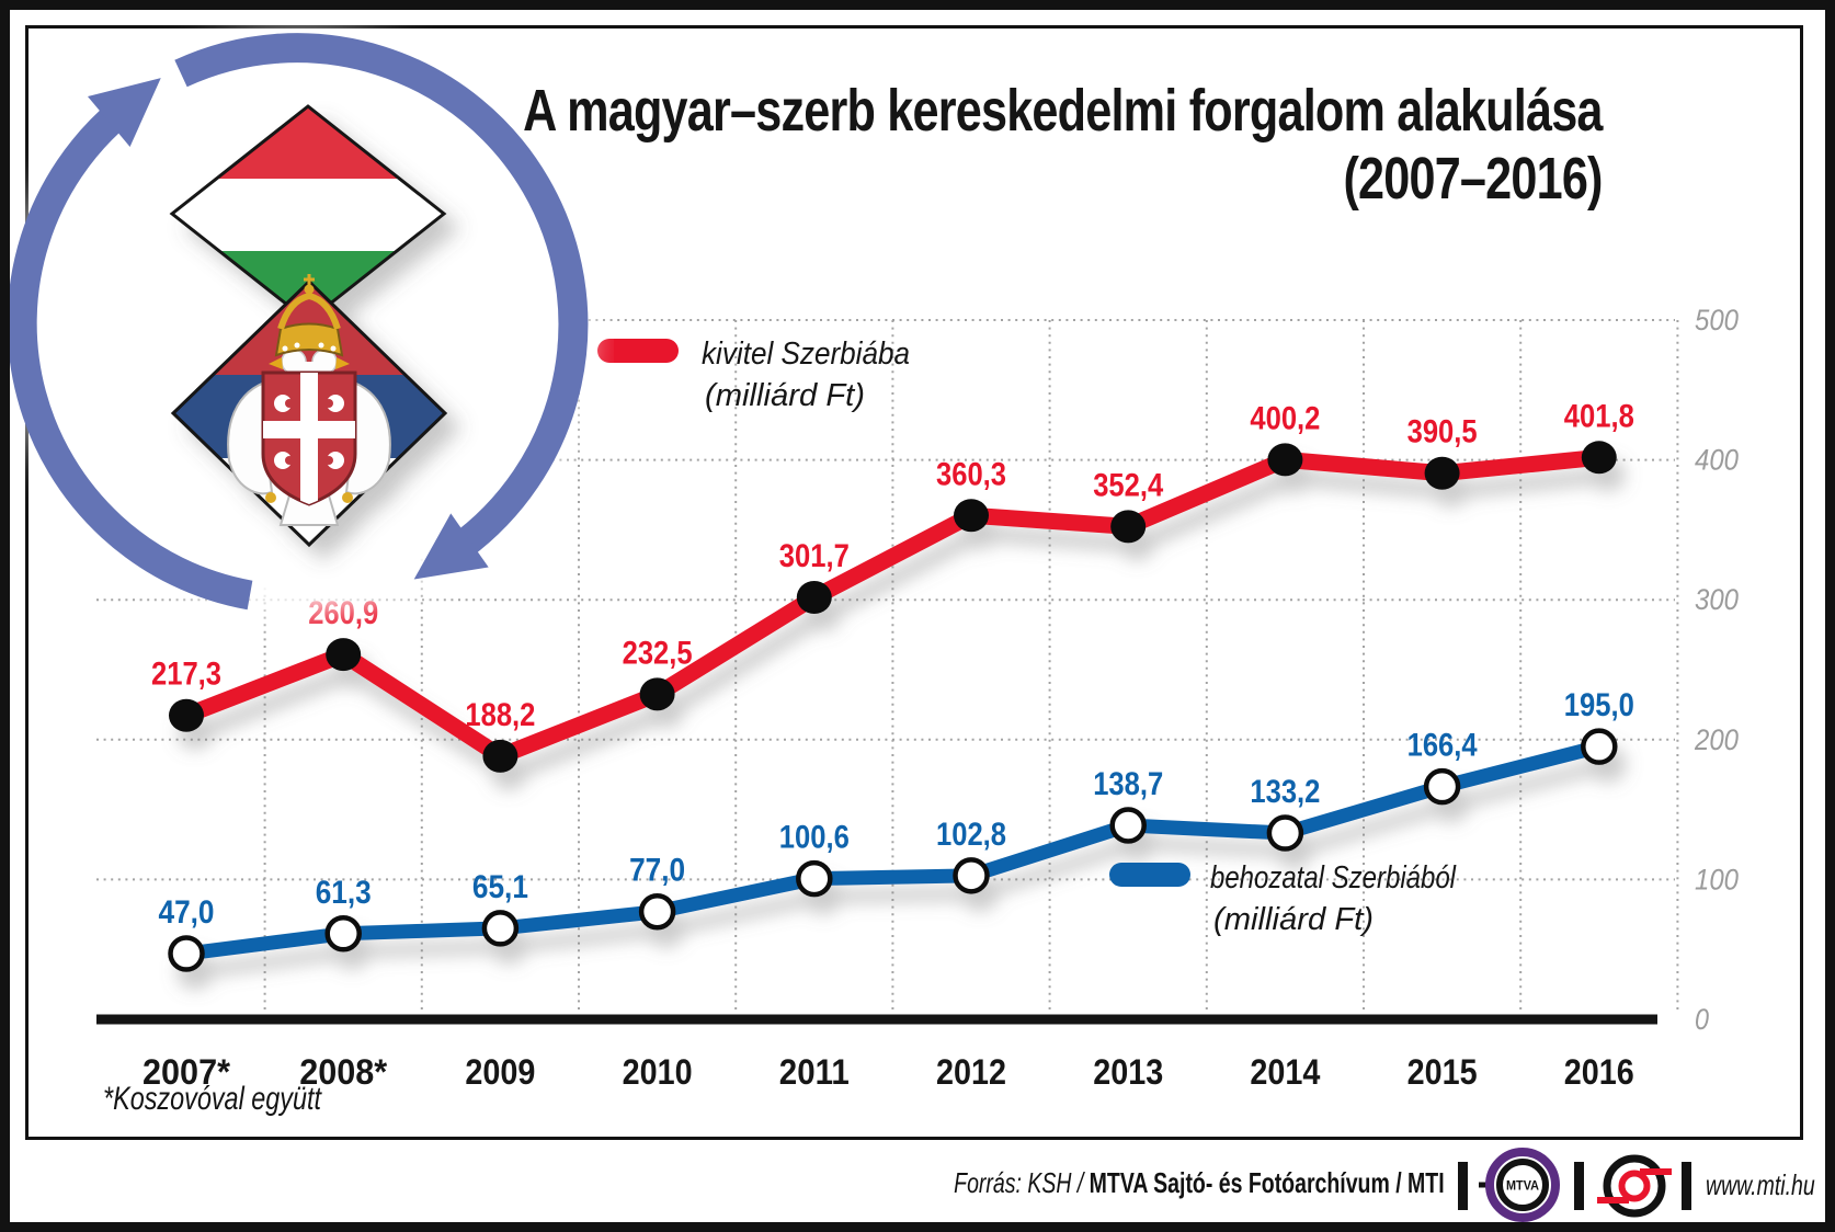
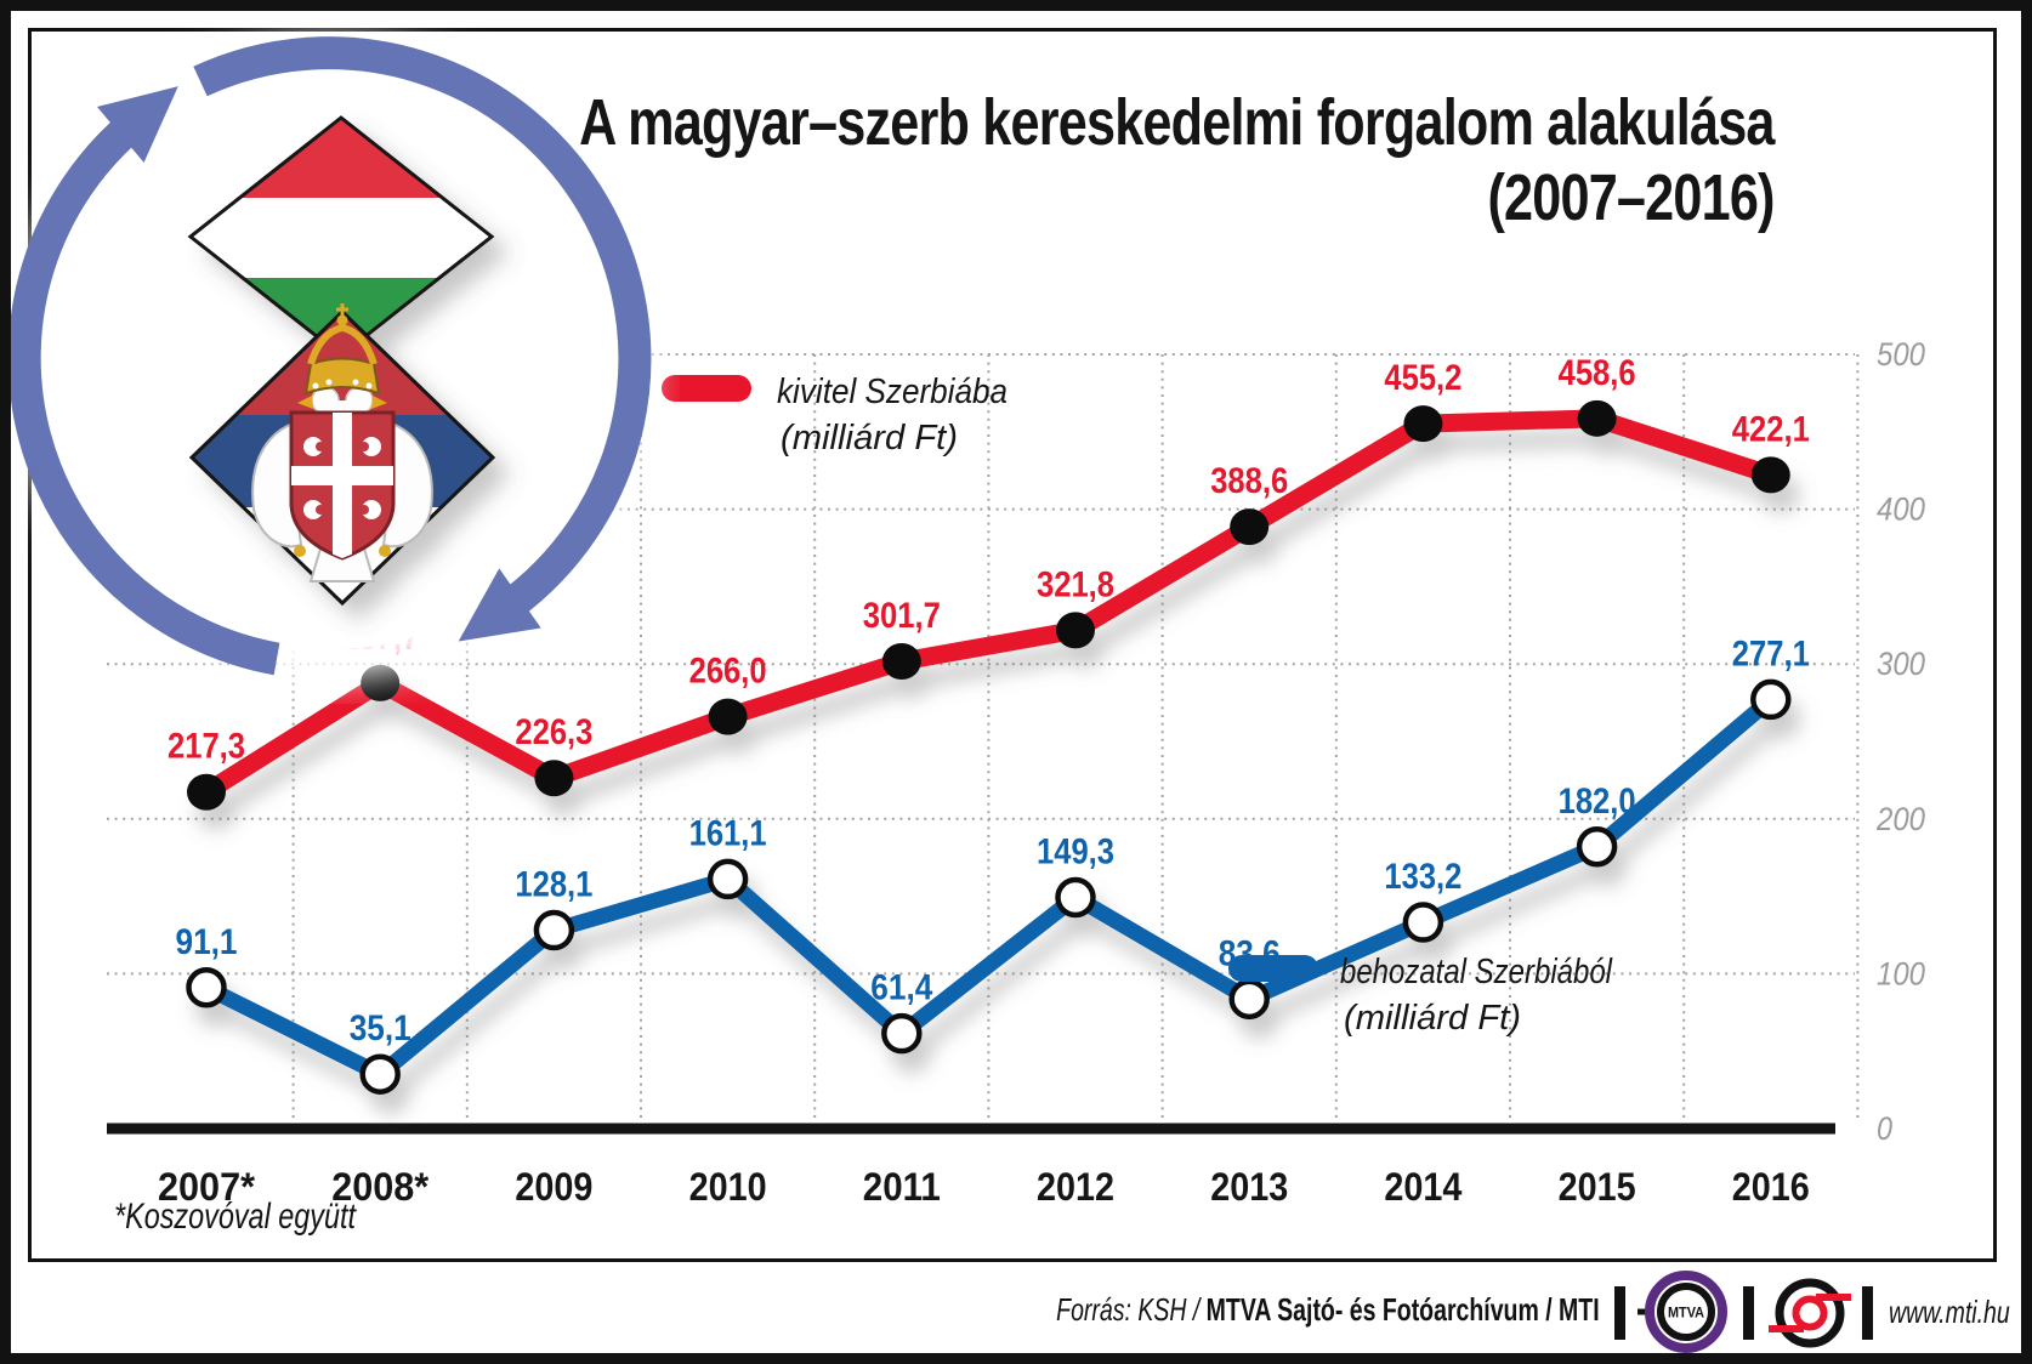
behozatal Szerbiából/2007*: 47,0 -> 91,1
kivitel Szerbiába/2008*: 260,9 -> 287,7
behozatal Szerbiából/2008*: 61,3 -> 35,1
kivitel Szerbiába/2009: 188,2 -> 226,3
behozatal Szerbiából/2009: 65,1 -> 128,1
kivitel Szerbiába/2010: 232,5 -> 266,0
behozatal Szerbiából/2010: 77,0 -> 161,1
behozatal Szerbiából/2011: 100,6 -> 61,4
kivitel Szerbiába/2012: 360,3 -> 321,8
behozatal Szerbiából/2012: 102,8 -> 149,3
kivitel Szerbiába/2013: 352,4 -> 388,6
behozatal Szerbiából/2013: 138,7 -> 83,6
kivitel Szerbiába/2014: 400,2 -> 455,2
kivitel Szerbiába/2015: 390,5 -> 458,6
behozatal Szerbiából/2015: 166,4 -> 182,0
kivitel Szerbiába/2016: 401,8 -> 422,1
behozatal Szerbiából/2016: 195,0 -> 277,1
